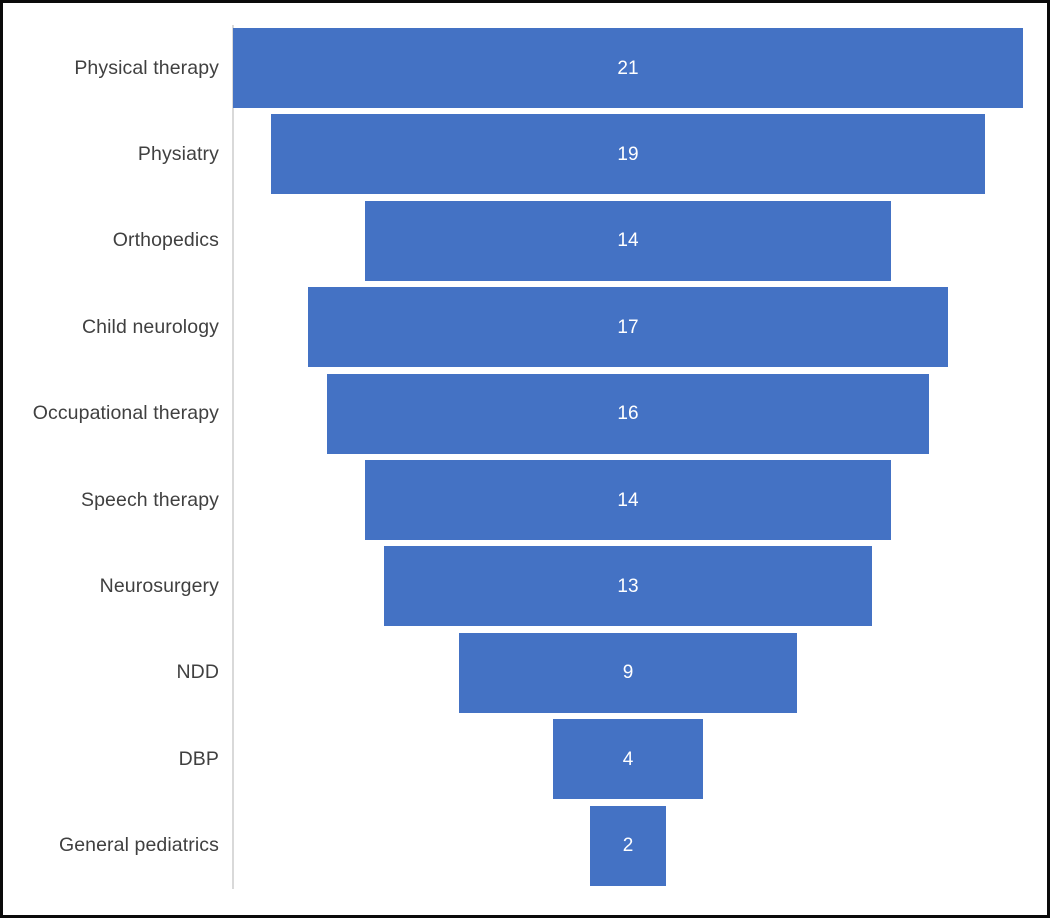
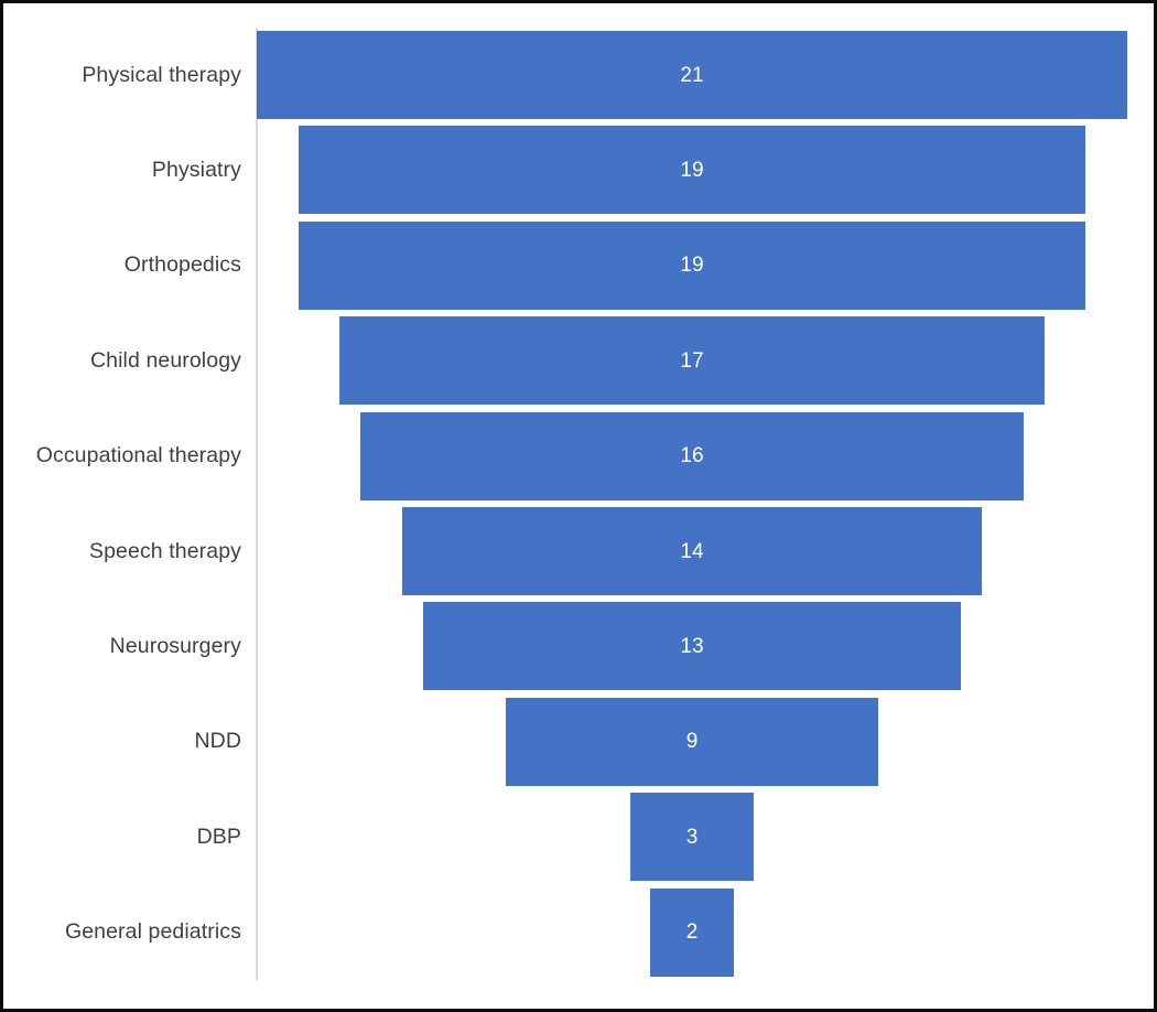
Orthopedics: 14 -> 19
DBP: 4 -> 3
